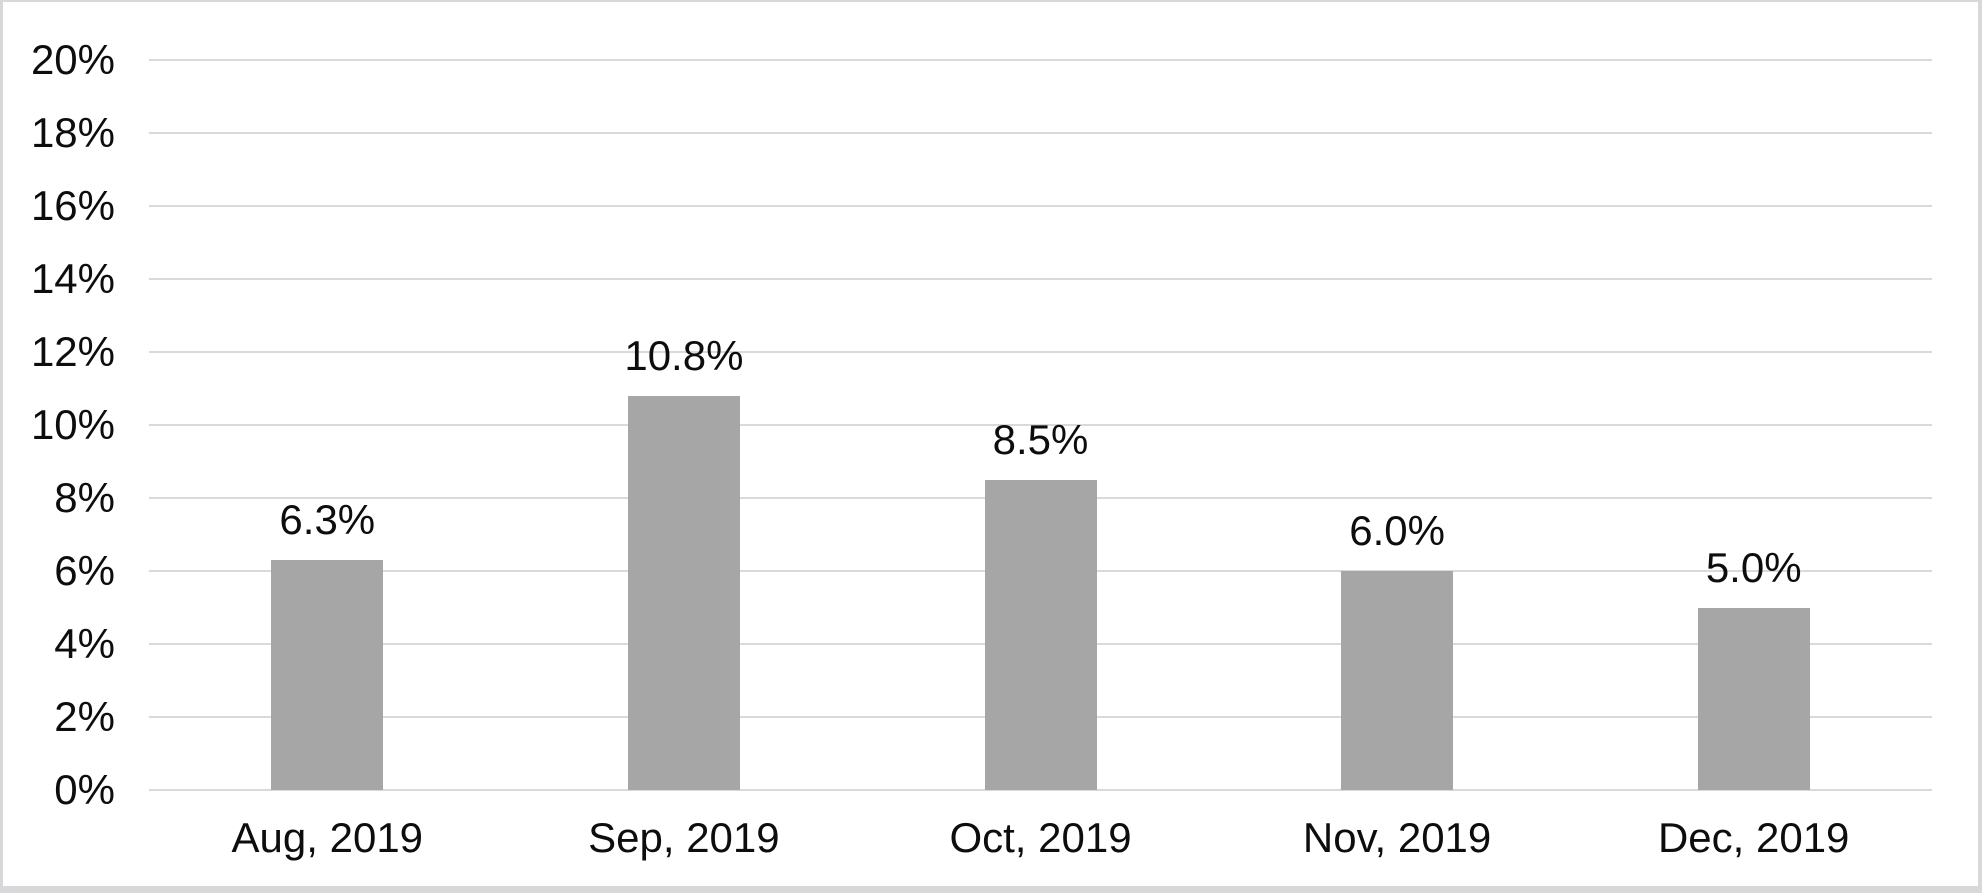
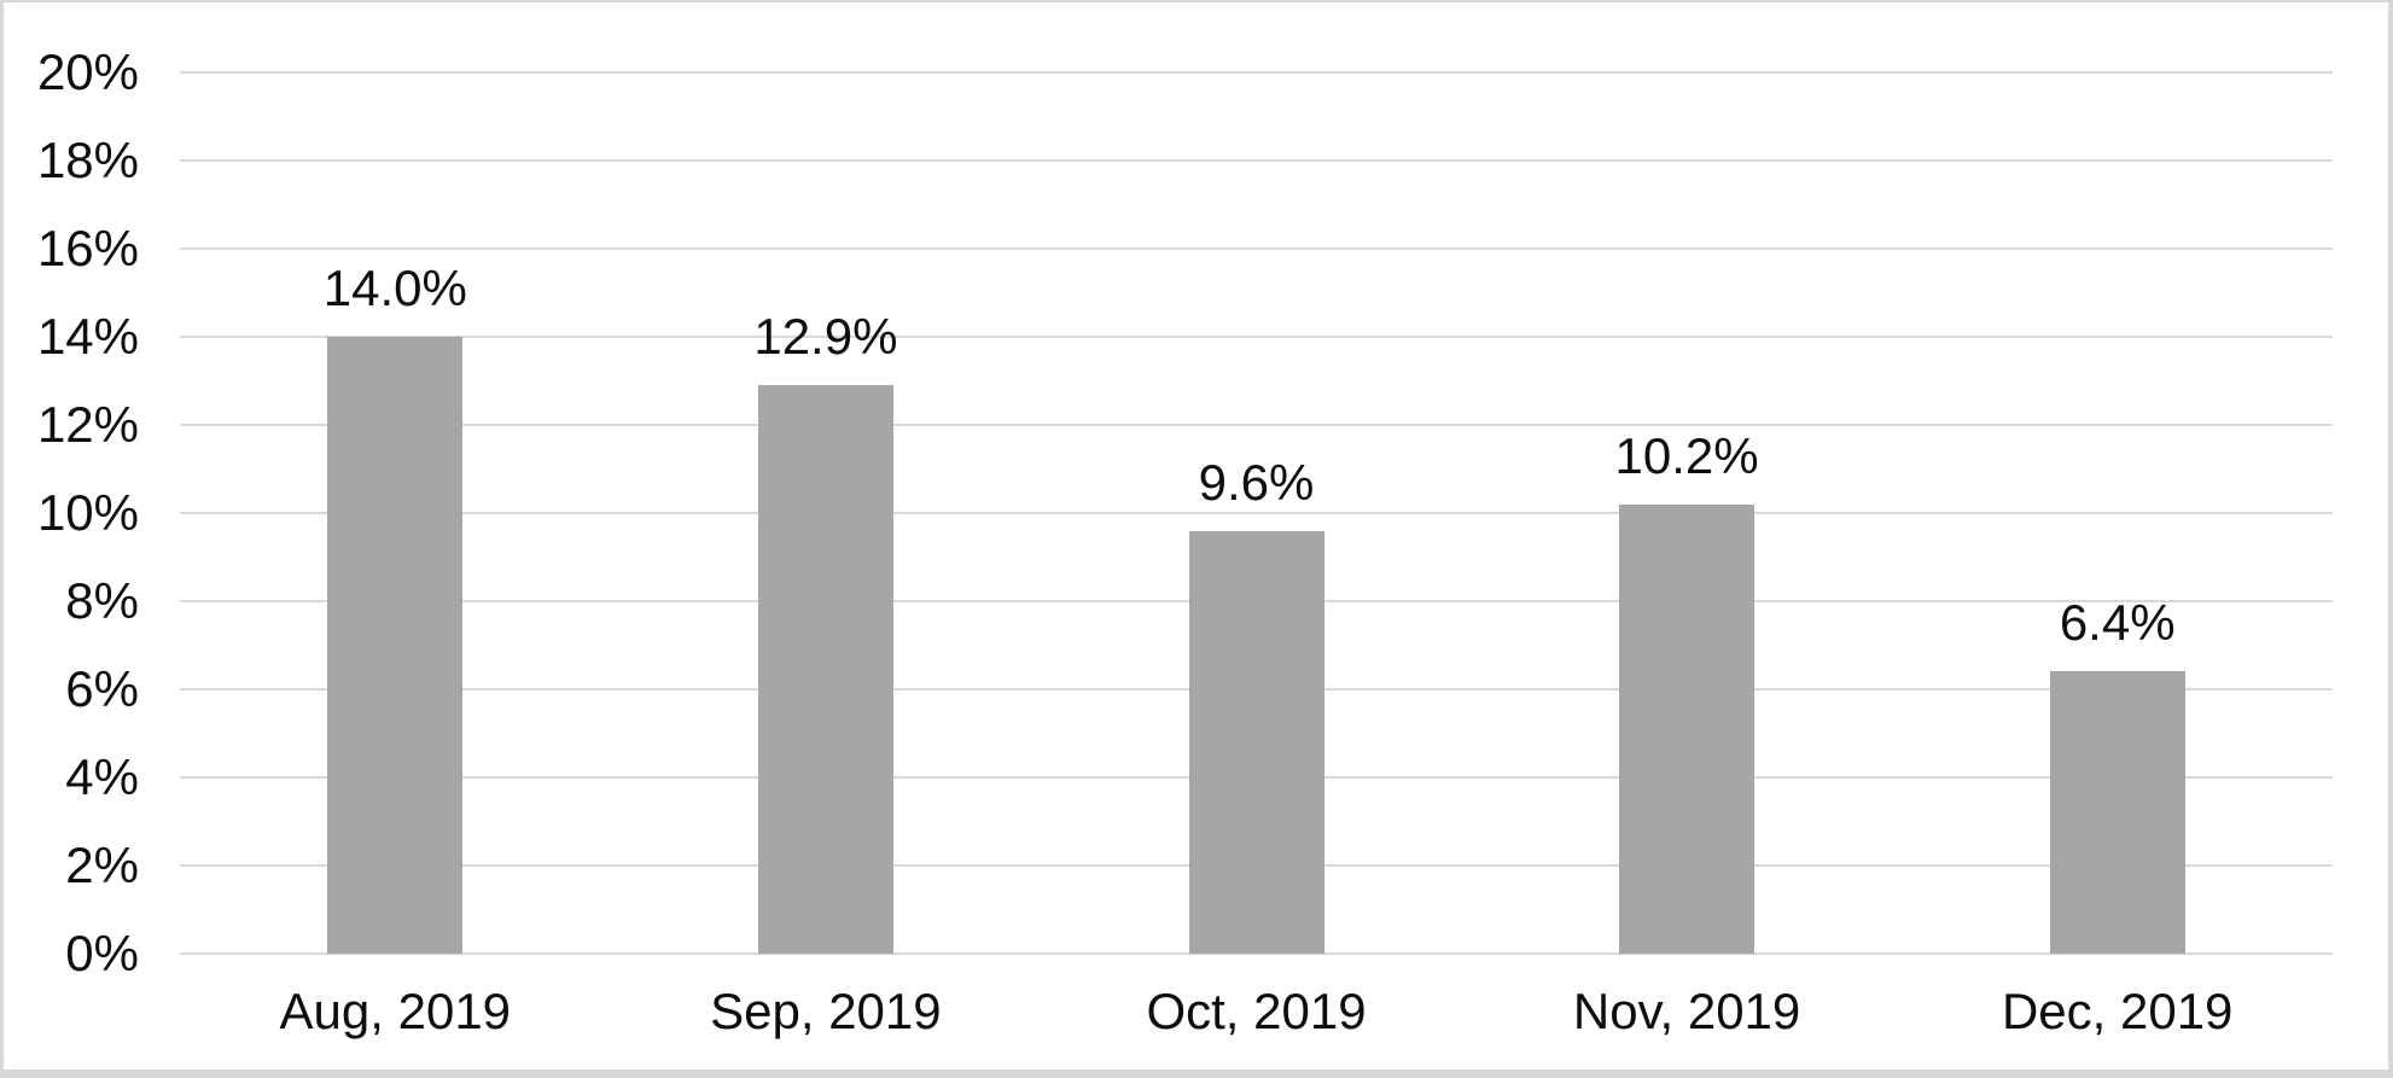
Aug, 2019: 6.3% -> 14.0%
Sep, 2019: 10.8% -> 12.9%
Oct, 2019: 8.5% -> 9.6%
Nov, 2019: 6.0% -> 10.2%
Dec, 2019: 5.0% -> 6.4%
